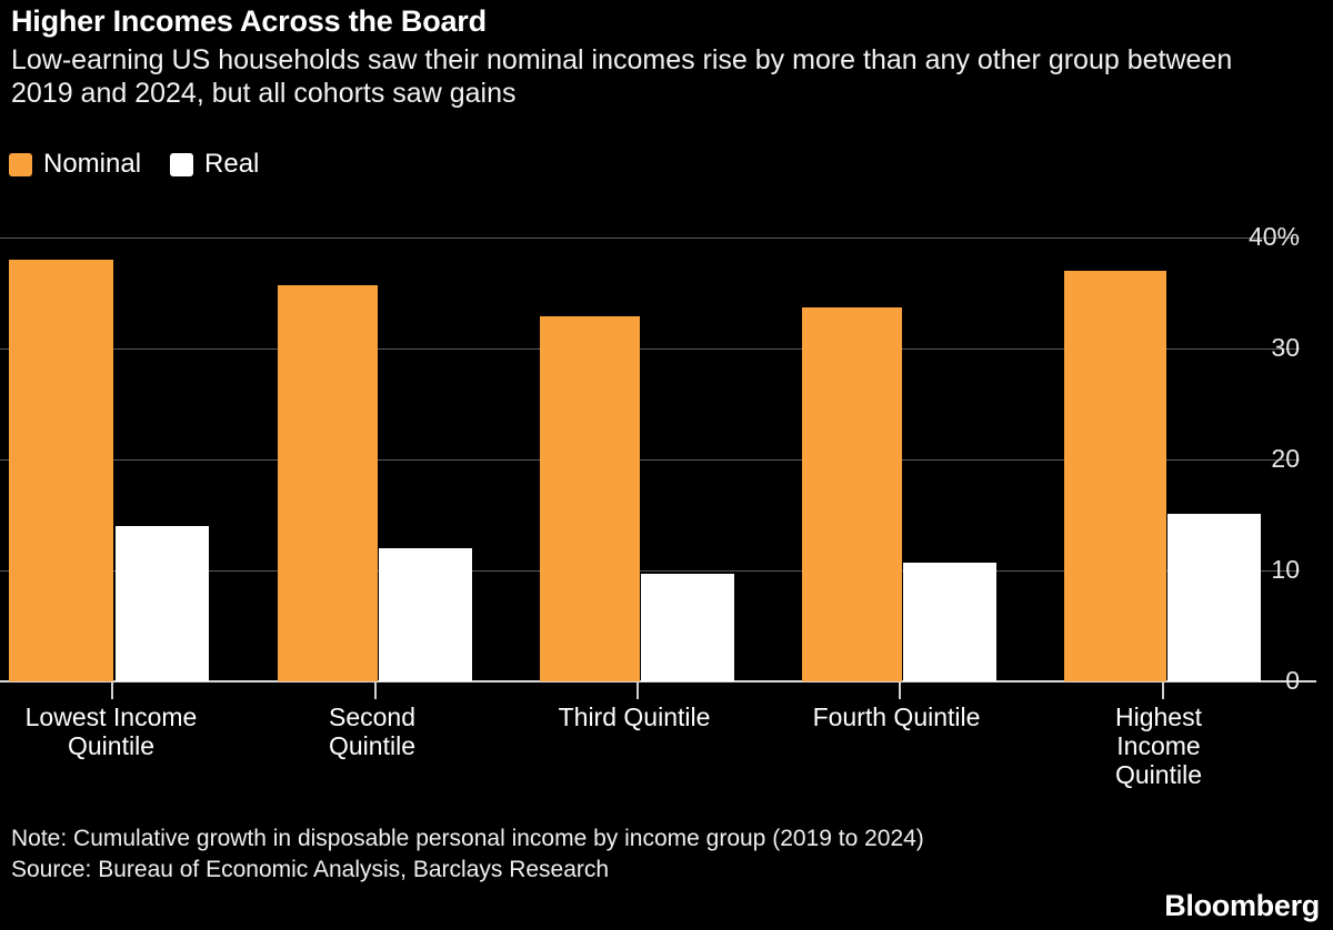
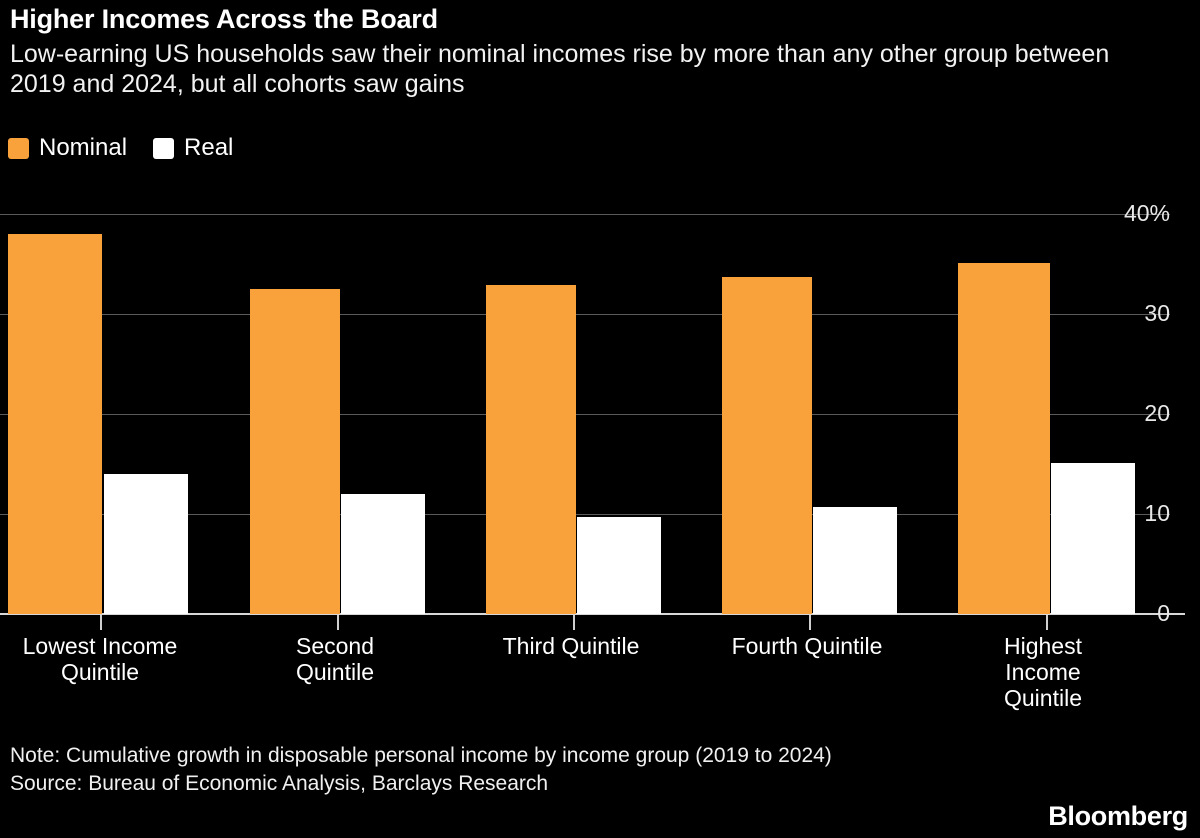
Nominal/Second Quintile: 35.7% -> 32.5%
Nominal/Highest Income Quintile: 37.0% -> 35.1%
